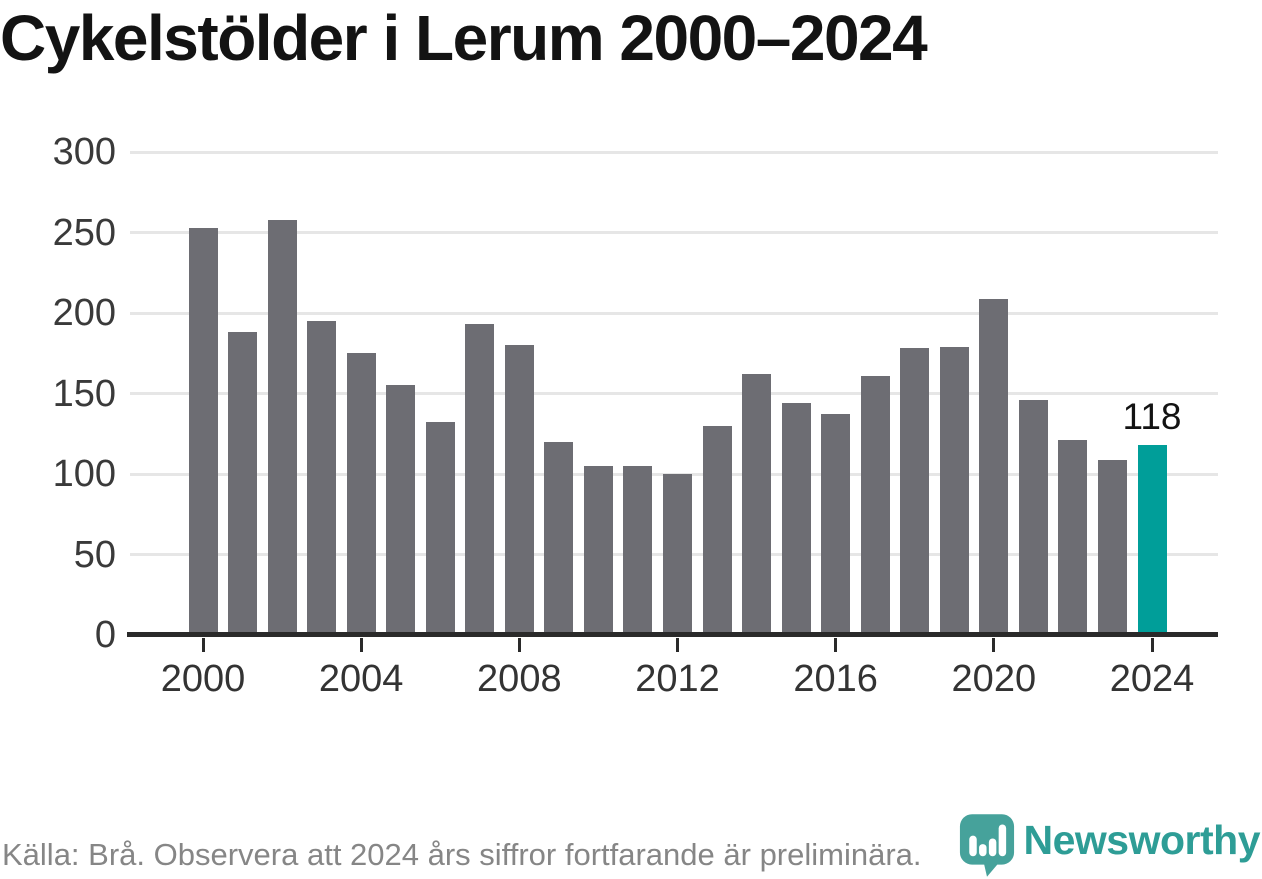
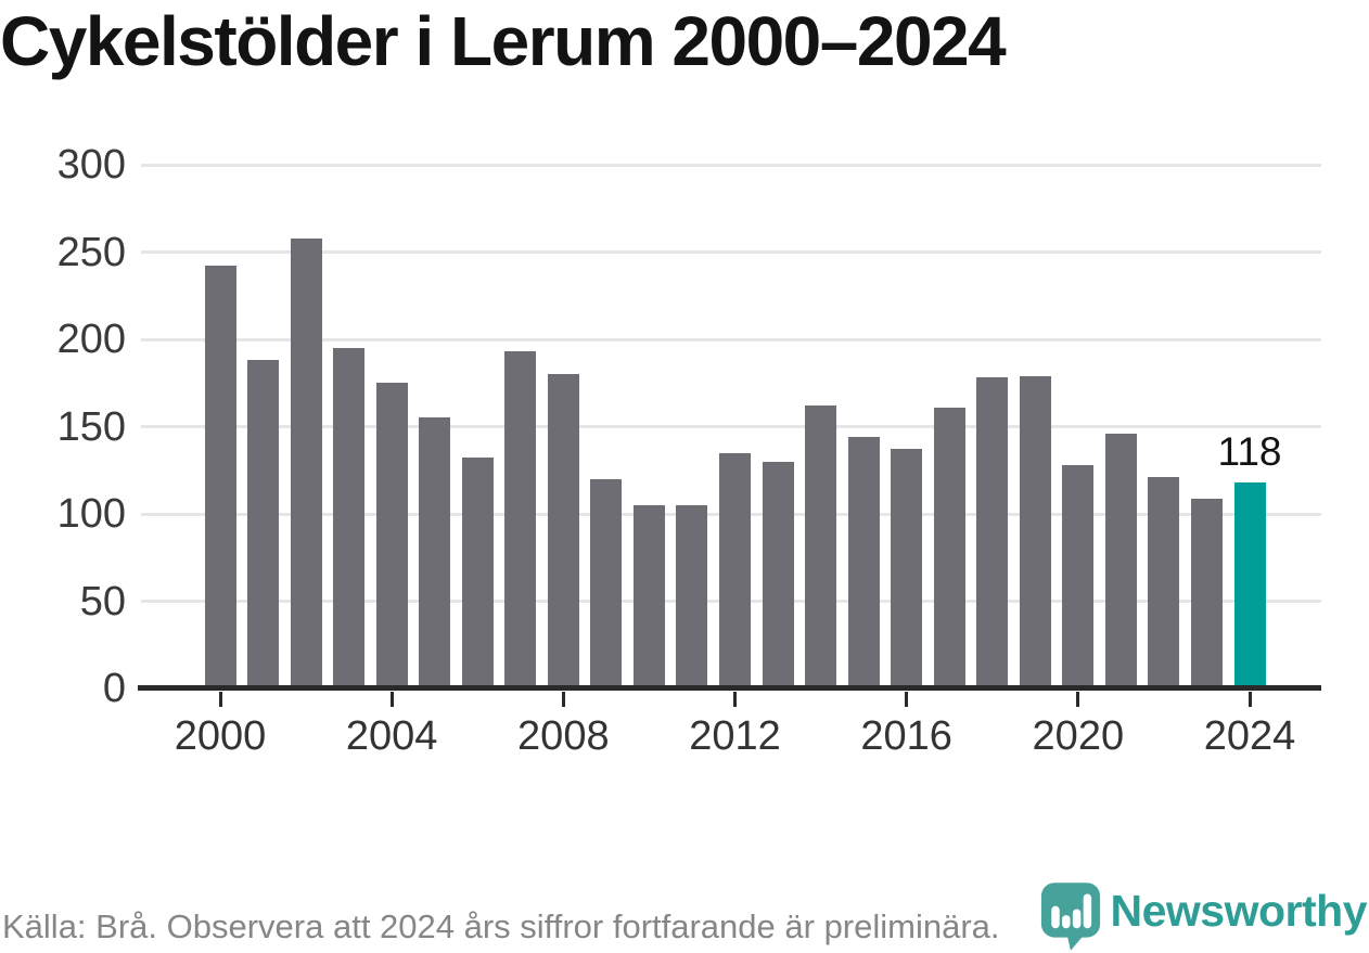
2000: 253 -> 242
2012: 100 -> 135
2020: 209 -> 128
